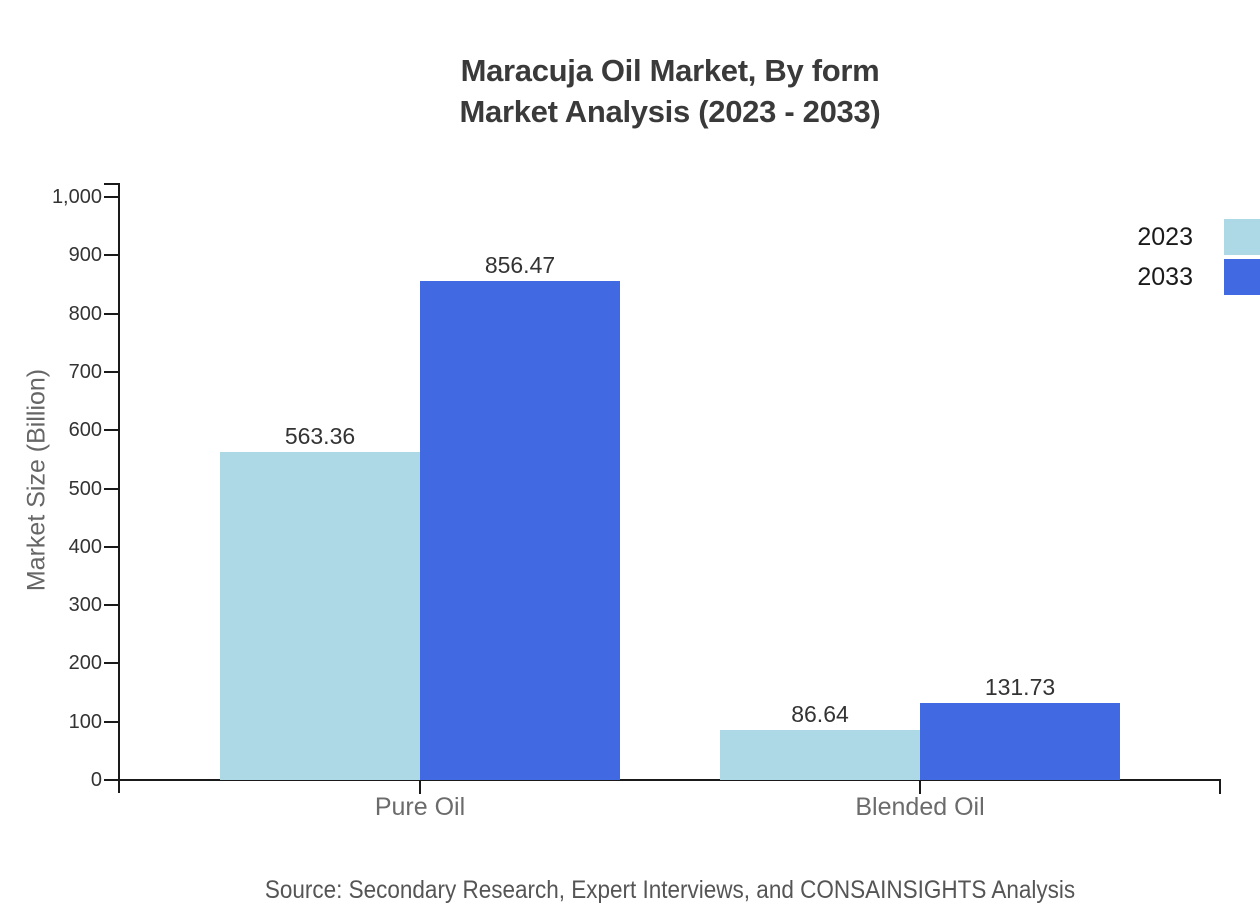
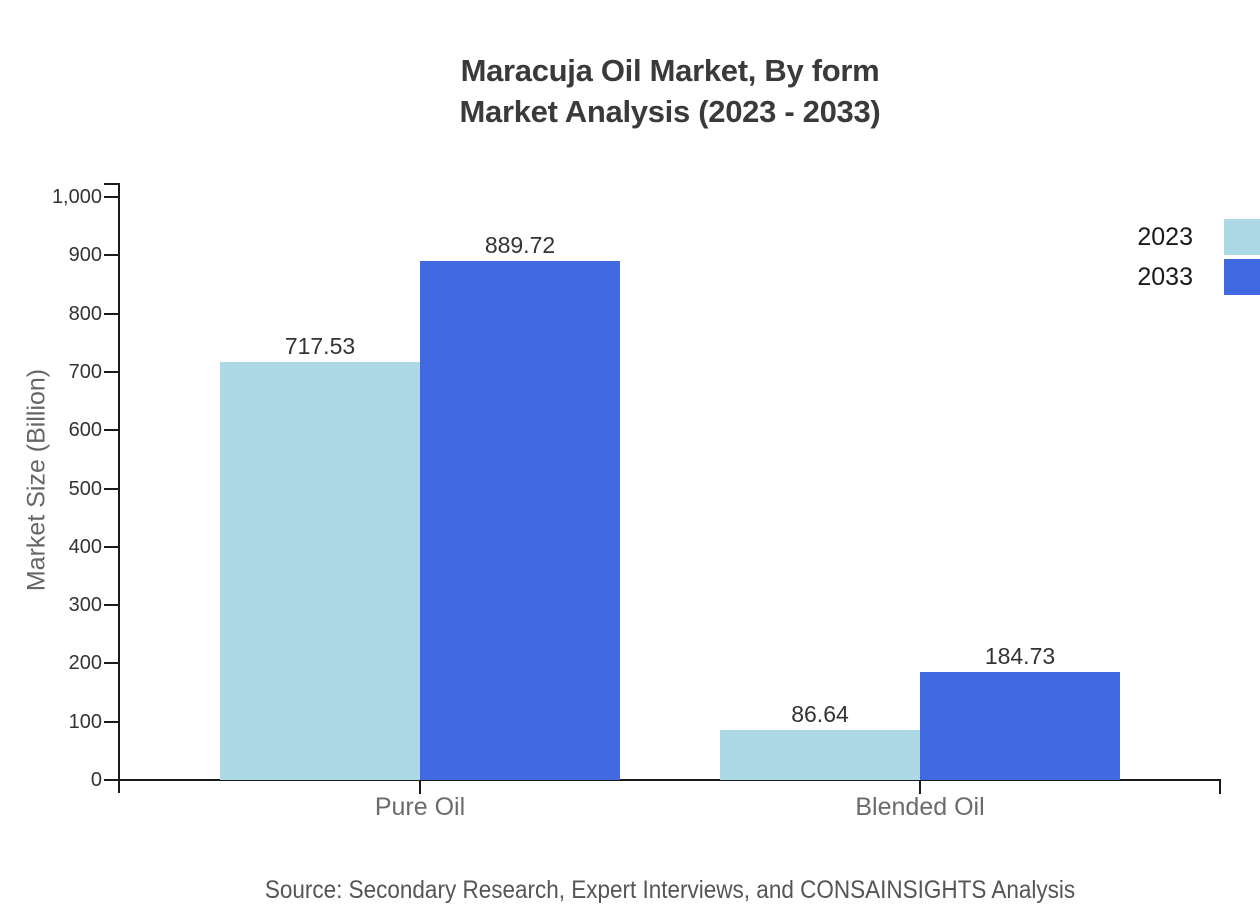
2023/Pure Oil: 563.36 -> 717.53
2033/Pure Oil: 856.47 -> 889.72
2033/Blended Oil: 131.73 -> 184.73
